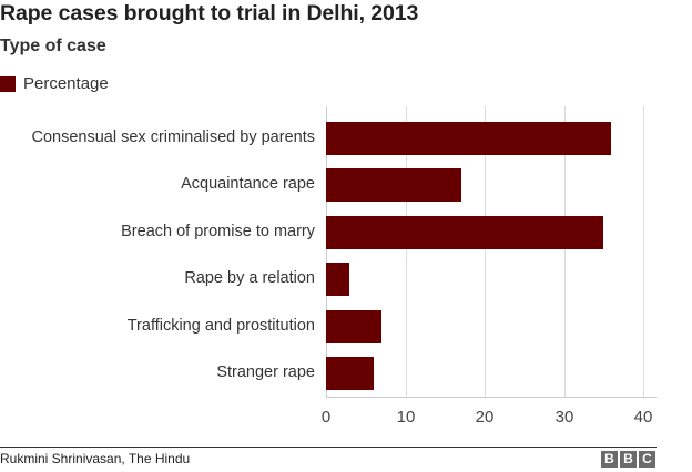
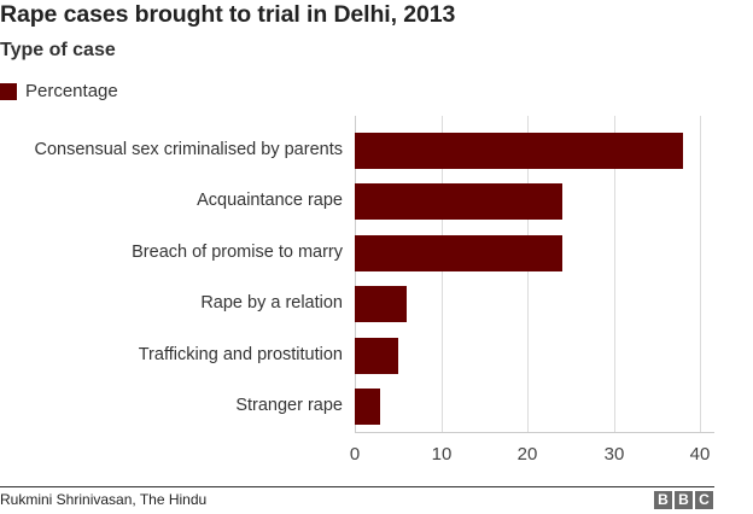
Consensual sex criminalised by parents: 36 -> 38
Acquaintance rape: 17 -> 24
Breach of promise to marry: 35 -> 24
Rape by a relation: 3 -> 6
Trafficking and prostitution: 7 -> 5
Stranger rape: 6 -> 3
